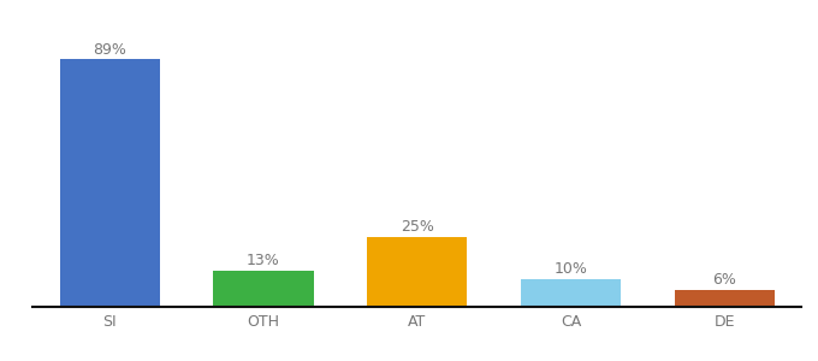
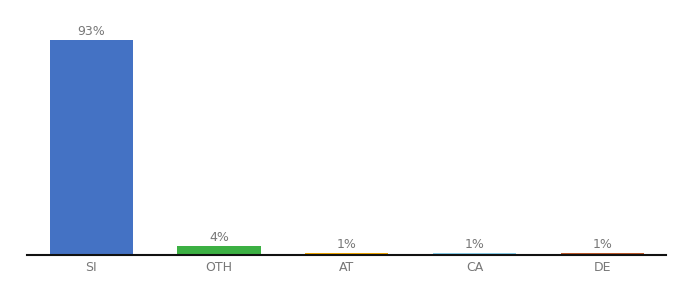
SI: 89% -> 93%
OTH: 13% -> 4%
AT: 25% -> 1%
CA: 10% -> 1%
DE: 6% -> 1%
